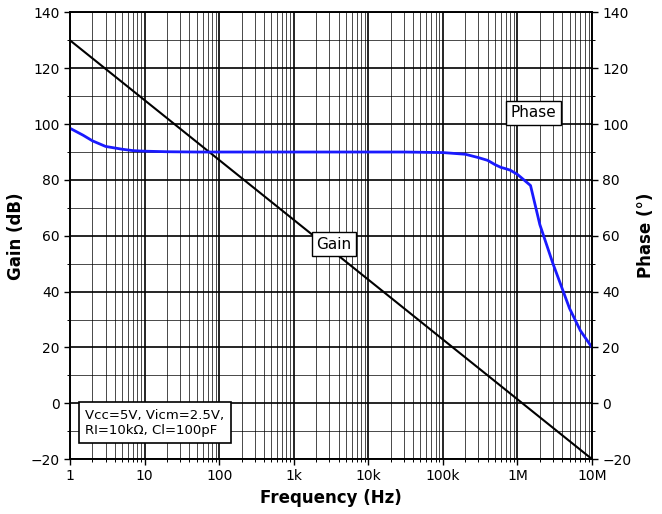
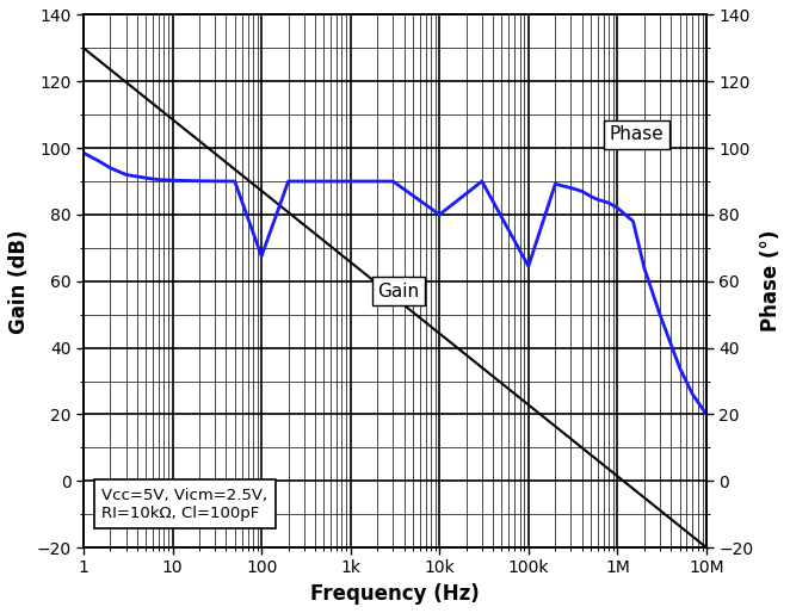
100: 90.0 -> 67.5
10k: 90.0 -> 80.0
100k: 89.8 -> 64.5
